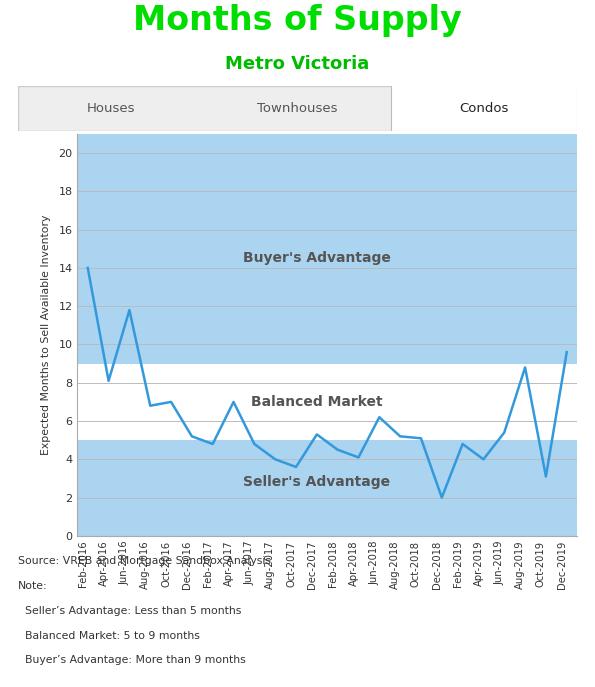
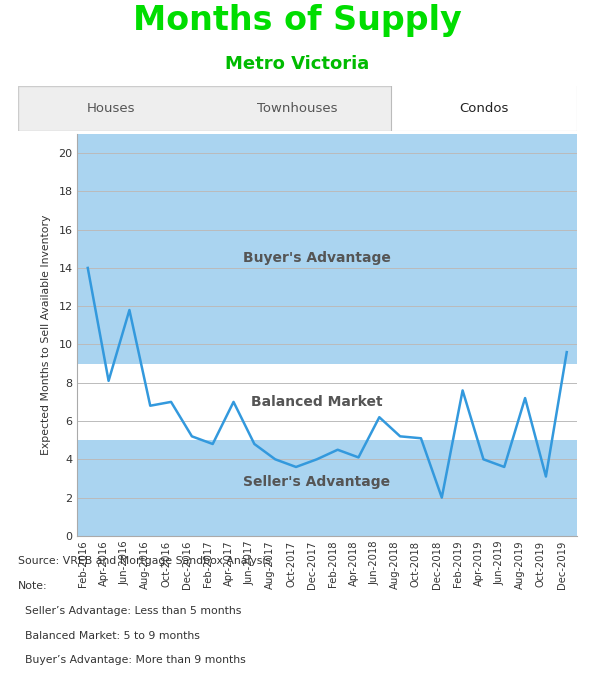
Dec-2017: 5.3 -> 4.0
Feb-2019: 4.8 -> 7.6
Jun-2019: 5.4 -> 3.6
Aug-2019: 8.8 -> 7.2
